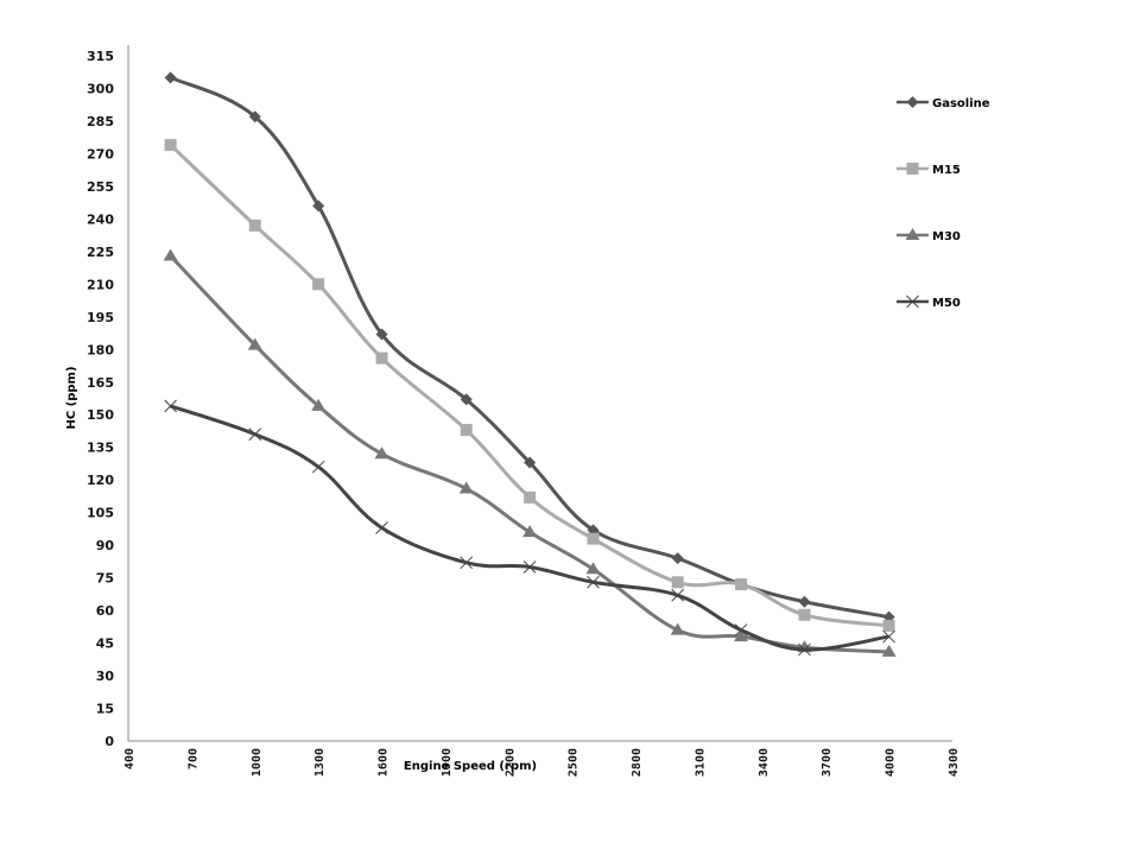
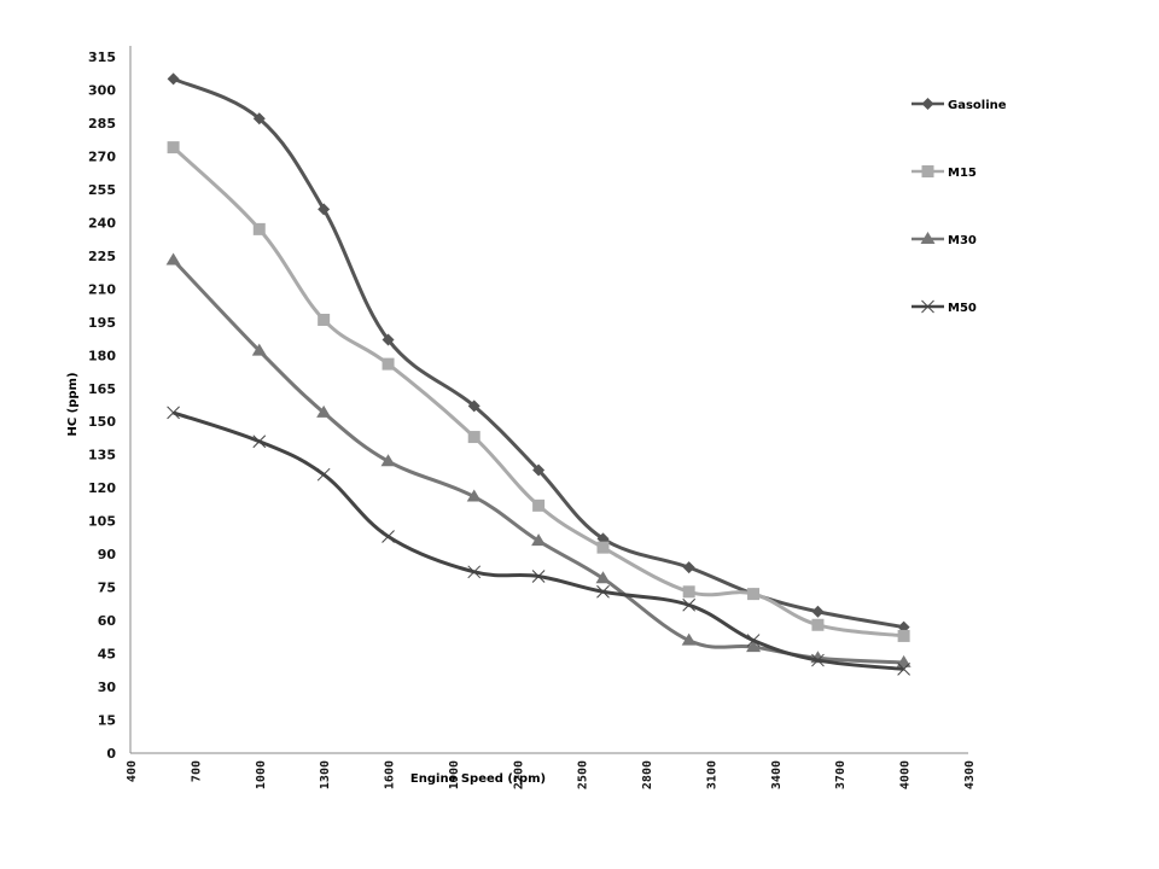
M15/1300: 210 -> 196
M50/4000: 48 -> 38
